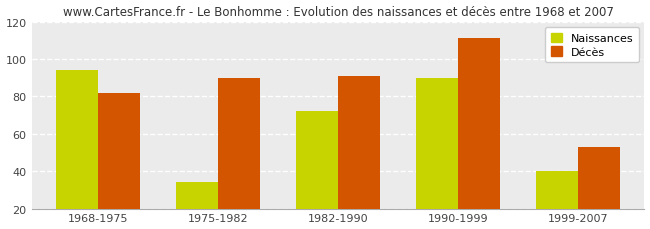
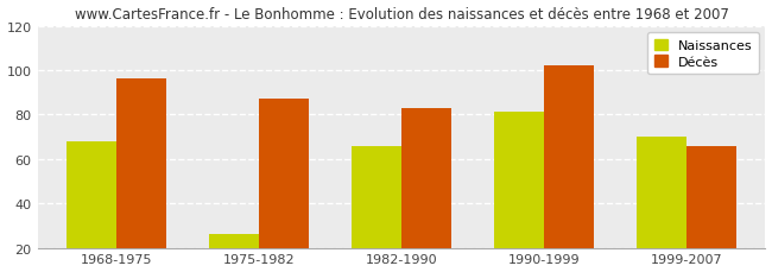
Naissances/1968-1975: 94 -> 68
Décès/1968-1975: 82 -> 96
Naissances/1975-1982: 34 -> 26
Décès/1975-1982: 90 -> 87
Naissances/1982-1990: 72 -> 66
Décès/1982-1990: 91 -> 83
Naissances/1990-1999: 90 -> 81
Décès/1990-1999: 111 -> 102
Naissances/1999-2007: 40 -> 70
Décès/1999-2007: 53 -> 66
